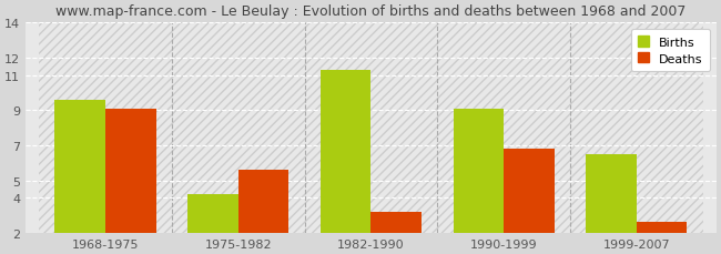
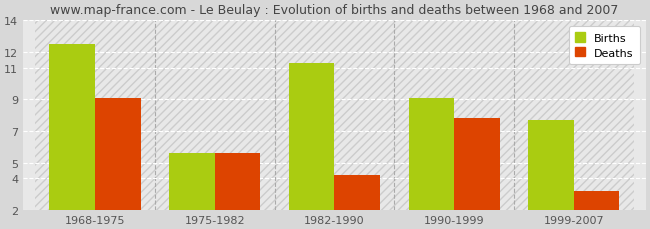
Births/1968-1975: 9.6 -> 12.5
Births/1975-1982: 4.2 -> 5.6
Deaths/1982-1990: 3.2 -> 4.2
Deaths/1990-1999: 6.8 -> 7.8
Births/1999-2007: 6.5 -> 7.7
Deaths/1999-2007: 2.6 -> 3.2
